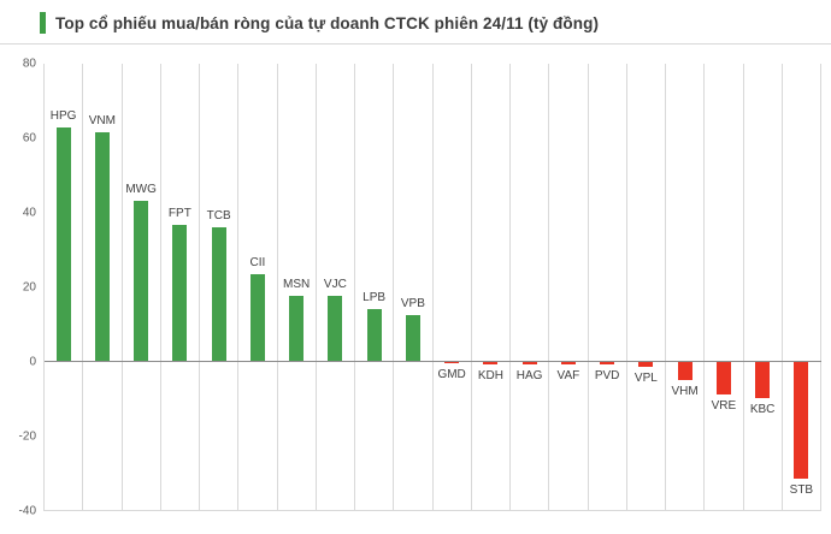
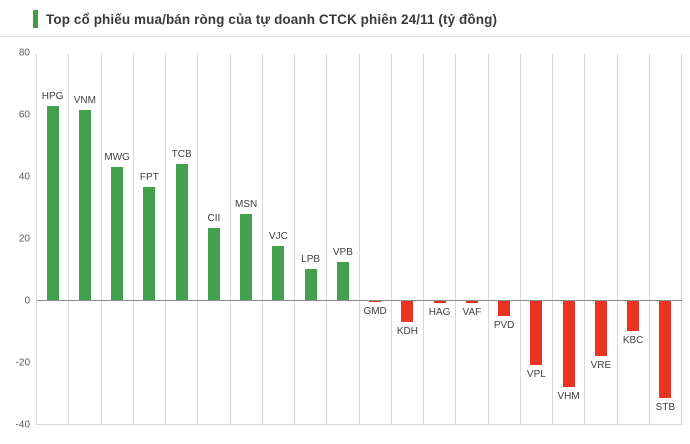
TCB: 36 -> 44
MSN: 18 -> 28
LPB: 14 -> 10
KDH: -1 -> -7
PVD: -1 -> -5
VPL: -2 -> -21
VHM: -5 -> -28
VRE: -9 -> -18
